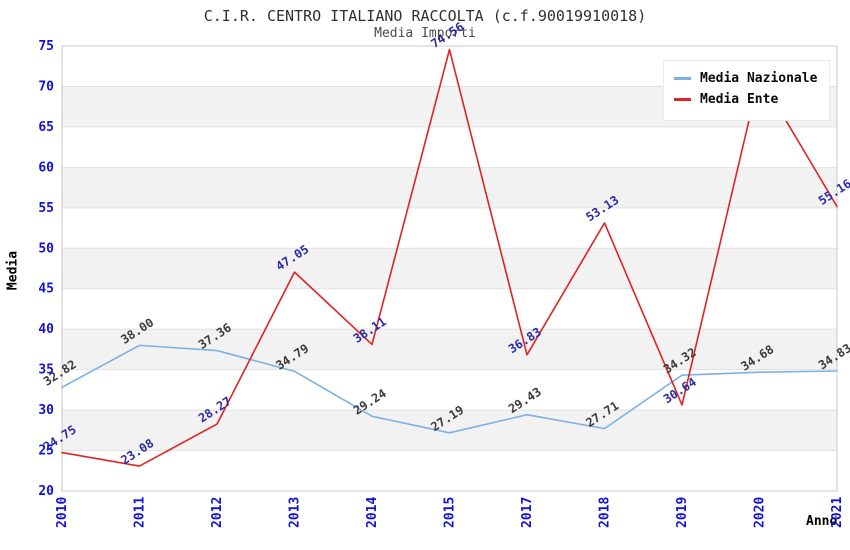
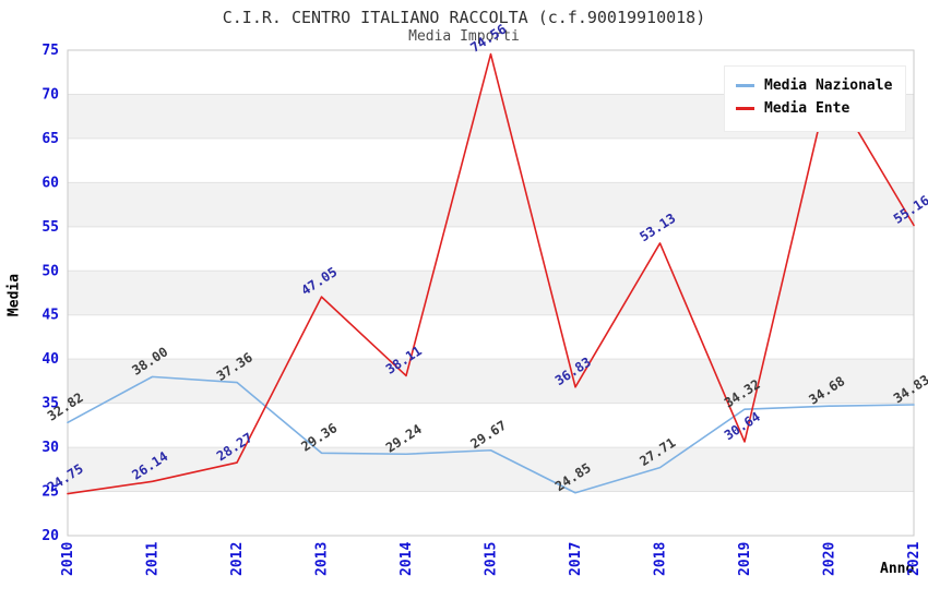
Media Ente/2011: 23.08 -> 26.14
Media Nazionale/2013: 34.79 -> 29.36
Media Nazionale/2015: 27.19 -> 29.67
Media Nazionale/2017: 29.43 -> 24.85
